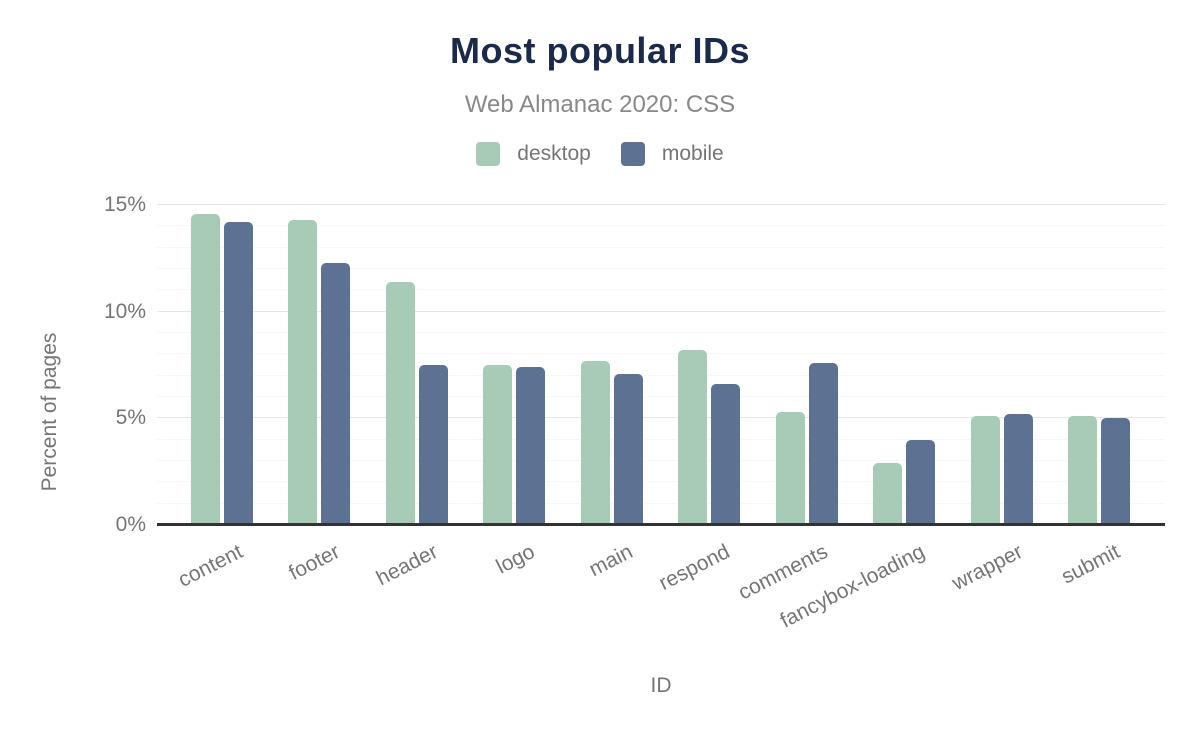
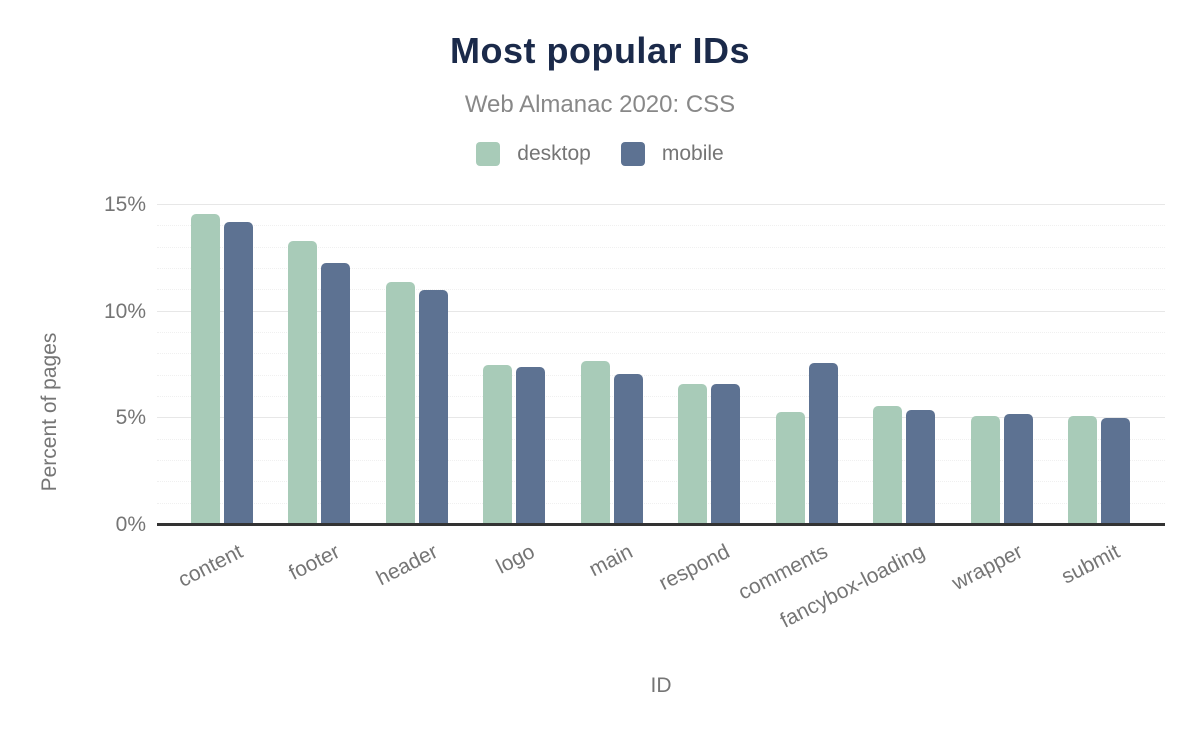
desktop/footer: 14.3% -> 13.3%
mobile/header: 7.5% -> 11.0%
desktop/respond: 8.2% -> 6.6%
desktop/fancybox-loading: 2.9% -> 5.6%
mobile/fancybox-loading: 4.0% -> 5.4%
